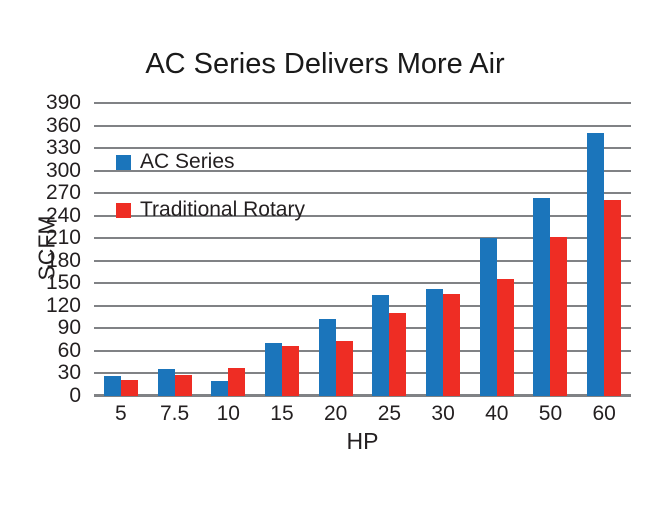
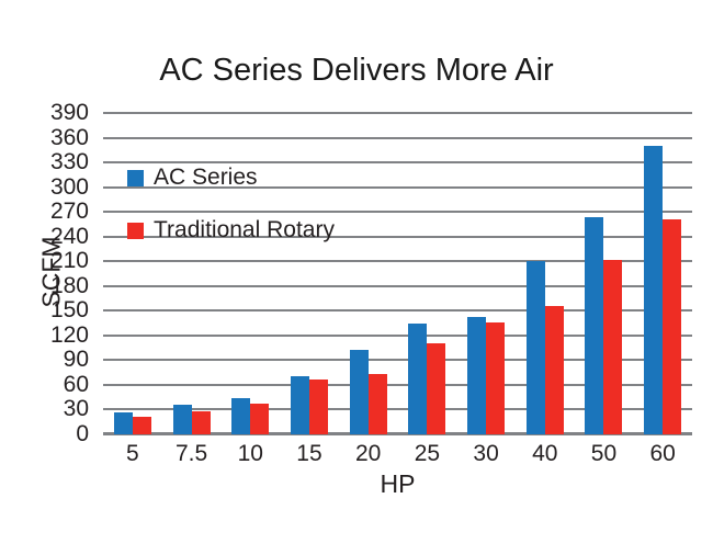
AC Series/10: 20 -> 40
